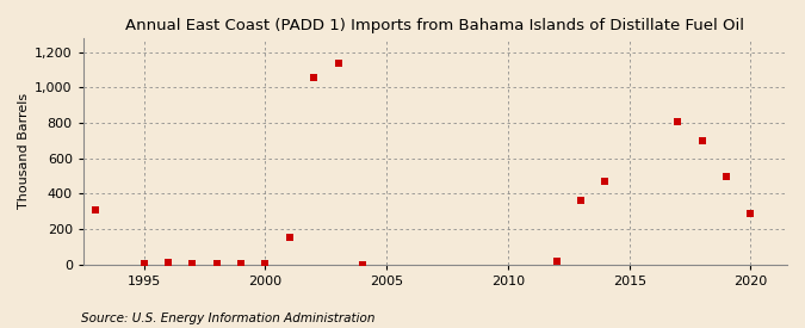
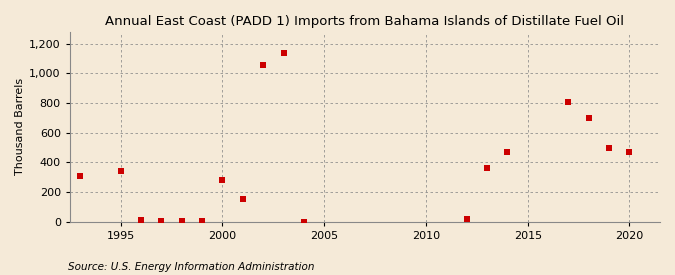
1995: 0 -> 340
2000: 0 -> 280
2020: 290 -> 470
